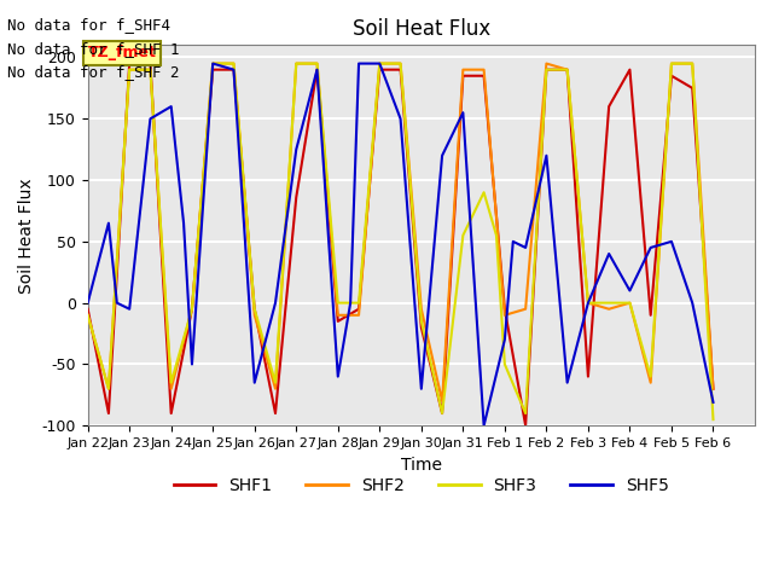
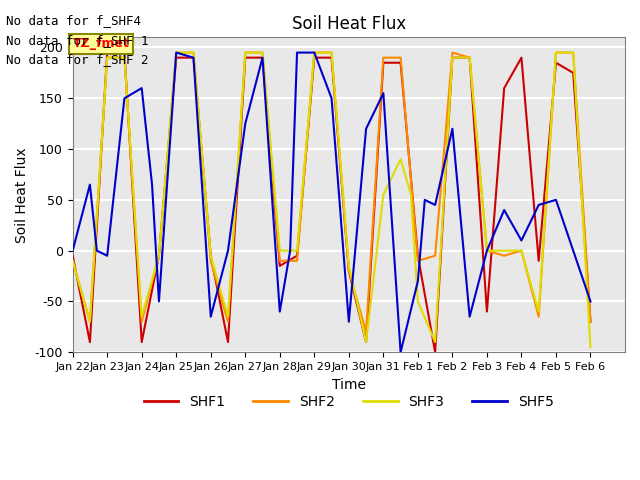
SHF1/Jan 27: 86 -> 190
SHF2/Jan 30: -5 -> -20
SHF5/Feb 6: -81 -> -50
